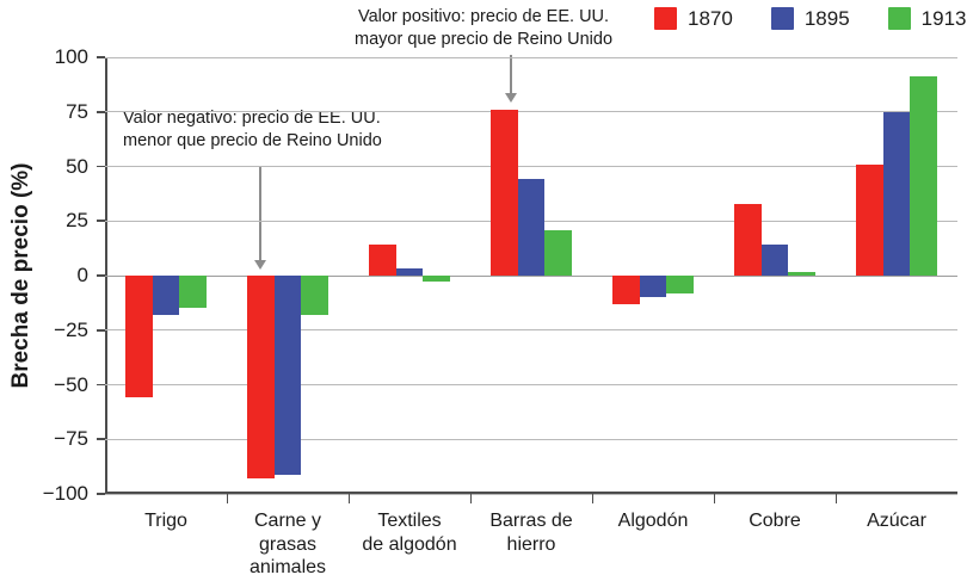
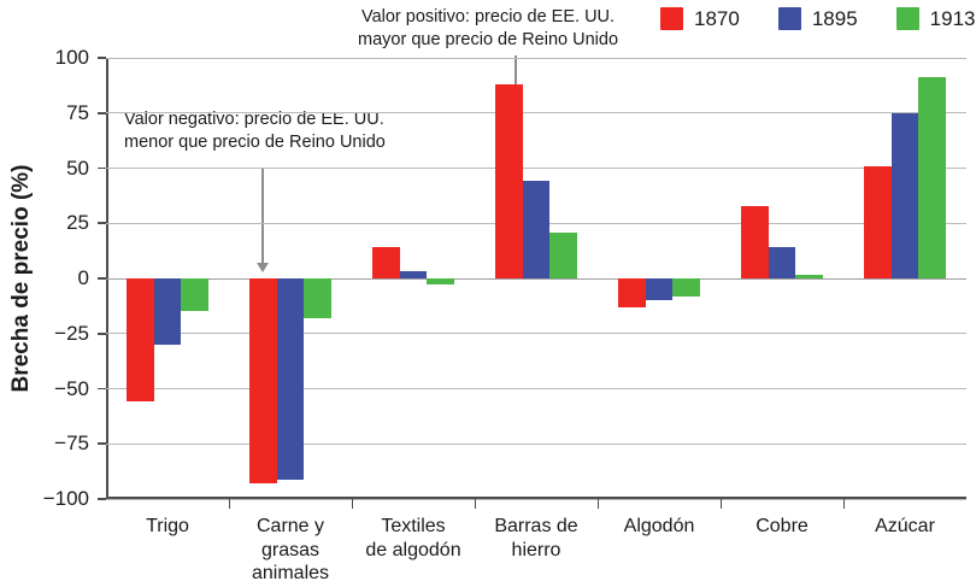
1895/Trigo: -18 -> -30
1870/Barras de hierro: 76 -> 88
